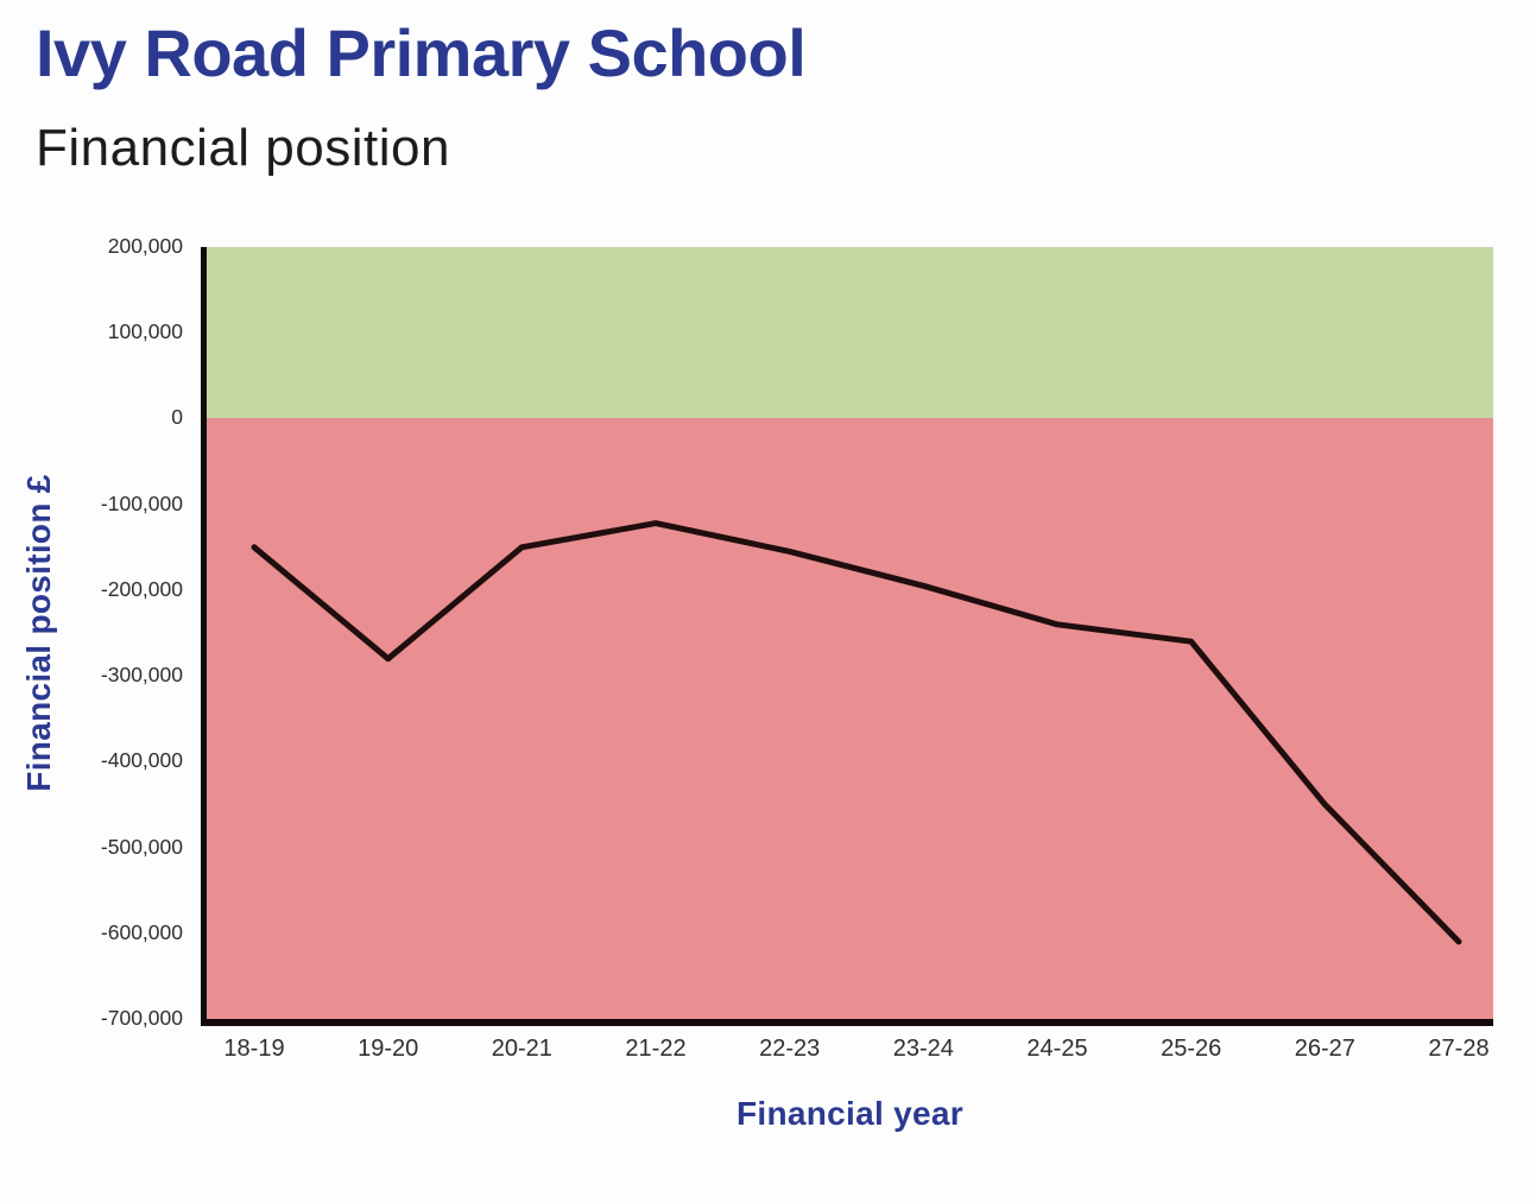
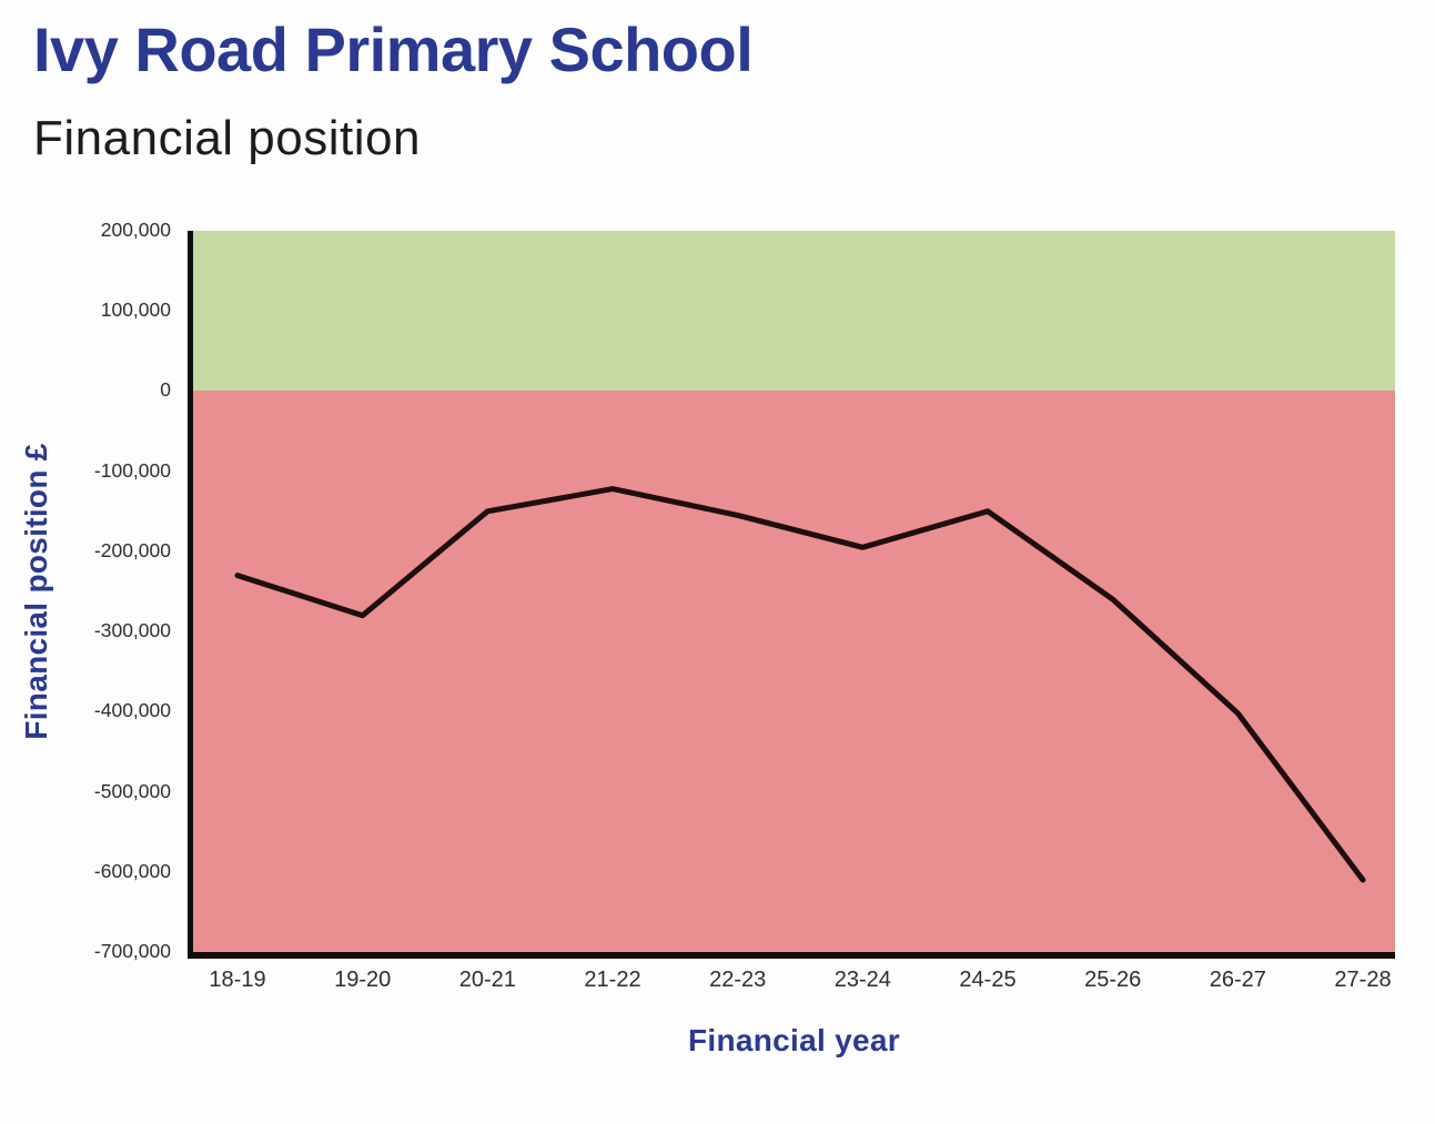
18-19: -150000 -> -230000
24-25: -240000 -> -150000
26-27: -450000 -> -400000
